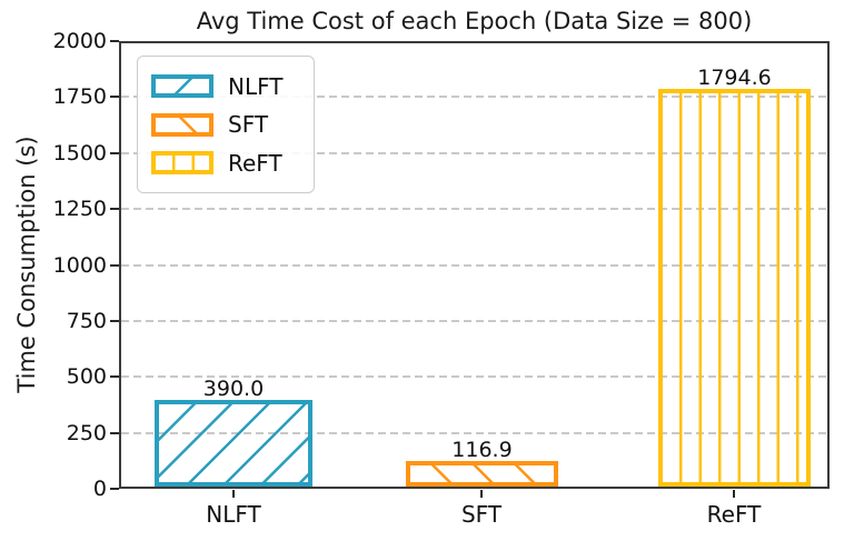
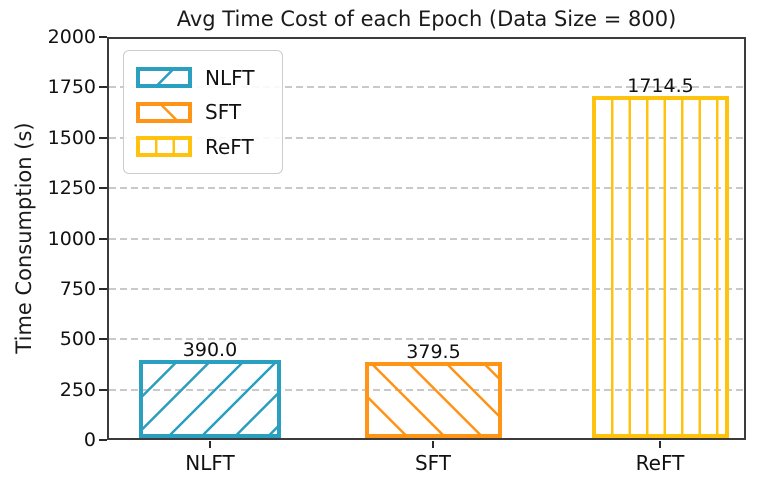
SFT: 116.9 -> 379.5
ReFT: 1794.6 -> 1714.5
